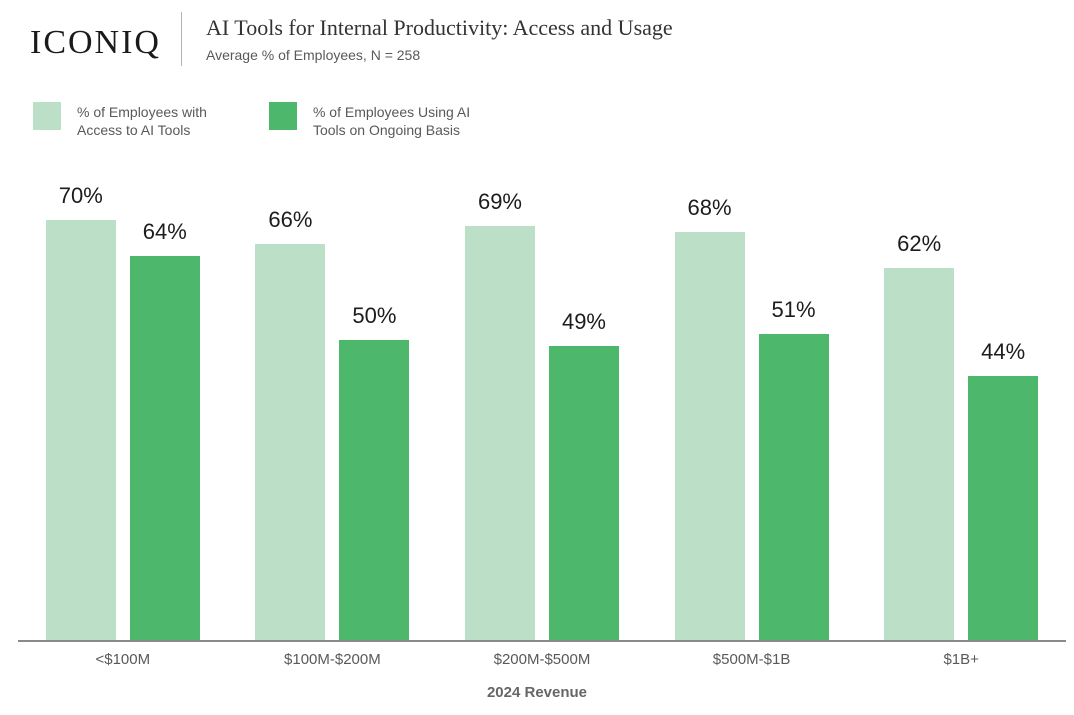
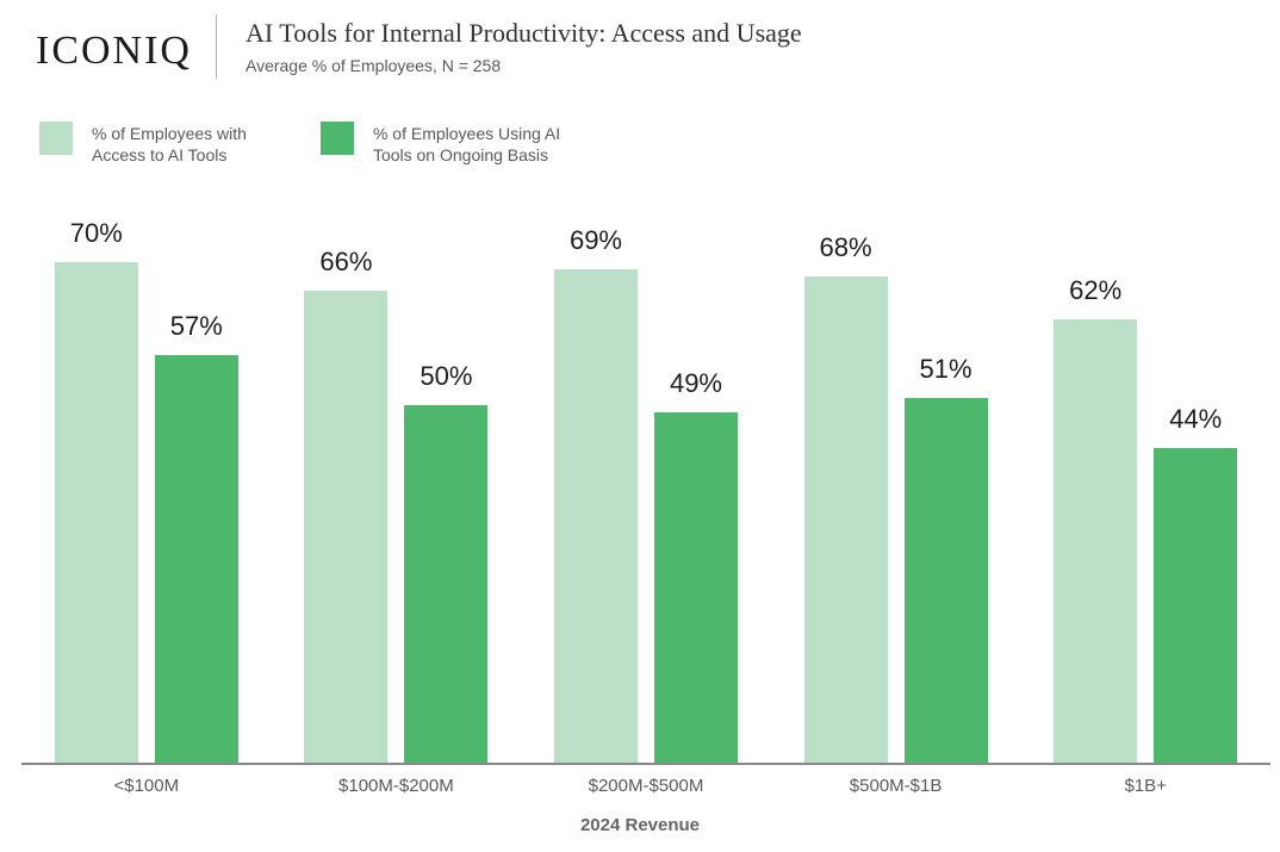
% of Employees Using AI Tools on Ongoing Basis/<$100M: 64% -> 57%
